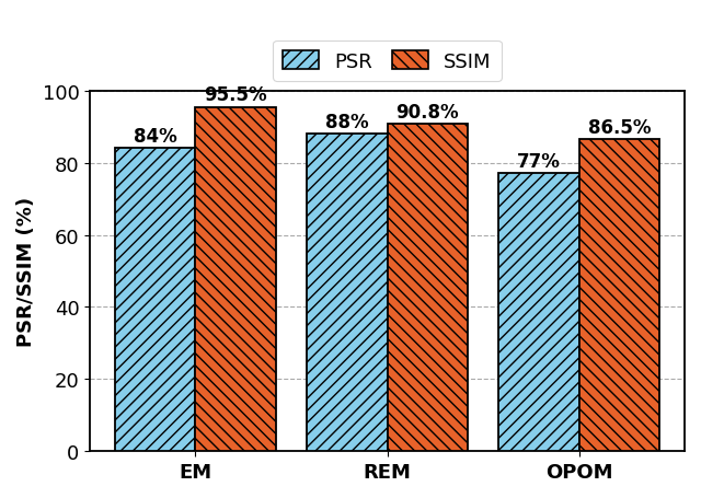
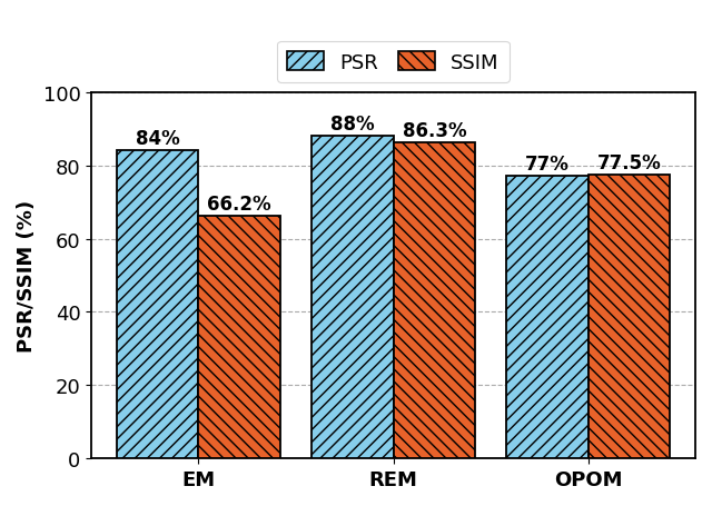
SSIM/EM: 95.5% -> 66.2%
SSIM/REM: 90.8% -> 86.3%
SSIM/OPOM: 86.5% -> 77.5%
